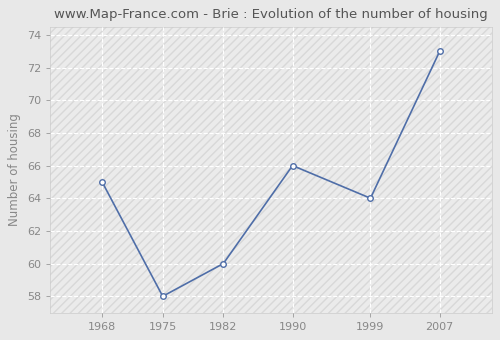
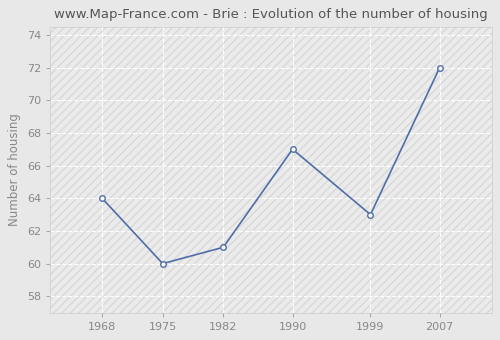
1968: 65 -> 64
1975: 58 -> 60
1982: 60 -> 61
1990: 66 -> 67
1999: 64 -> 63
2007: 73 -> 72
